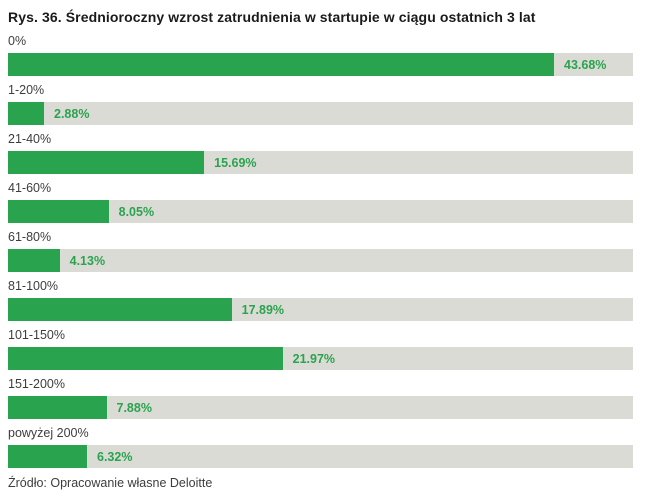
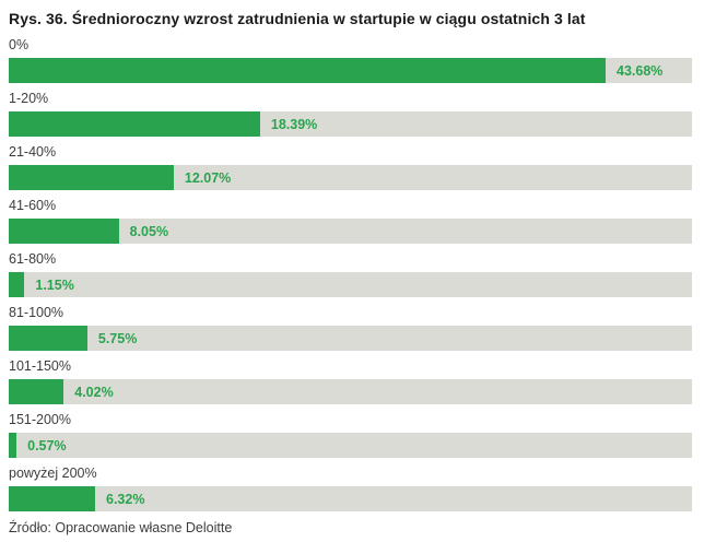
1-20%: 2.88% -> 18.39%
21-40%: 15.69% -> 12.07%
61-80%: 4.13% -> 1.15%
81-100%: 17.89% -> 5.75%
101-150%: 21.97% -> 4.02%
151-200%: 7.88% -> 0.57%
